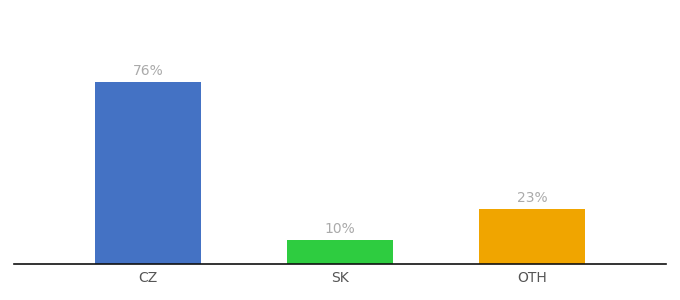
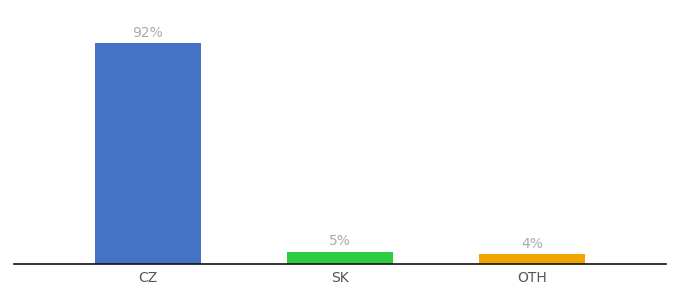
CZ: 76% -> 92%
SK: 10% -> 5%
OTH: 23% -> 4%
